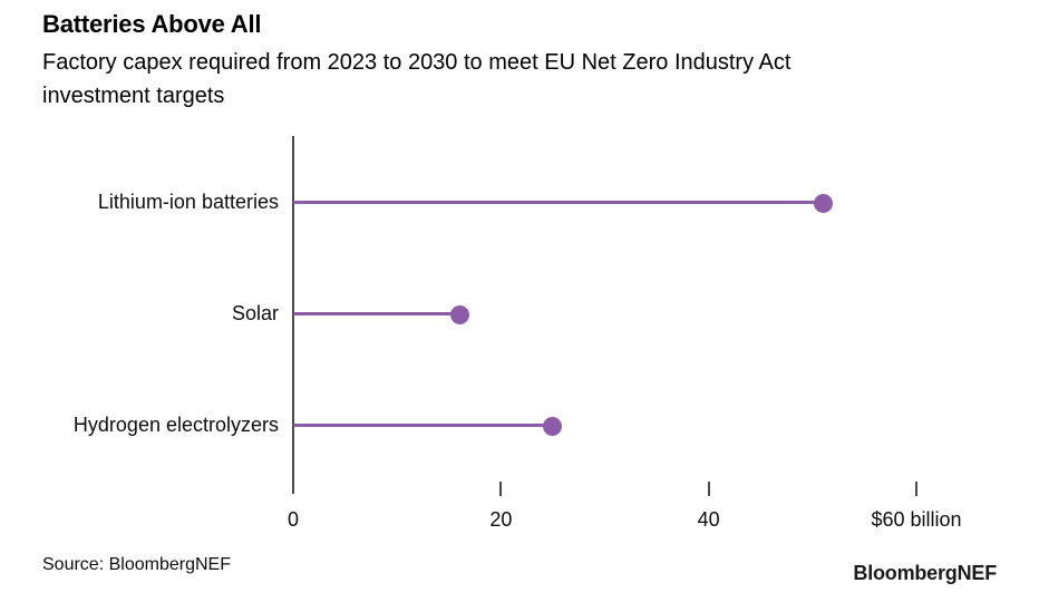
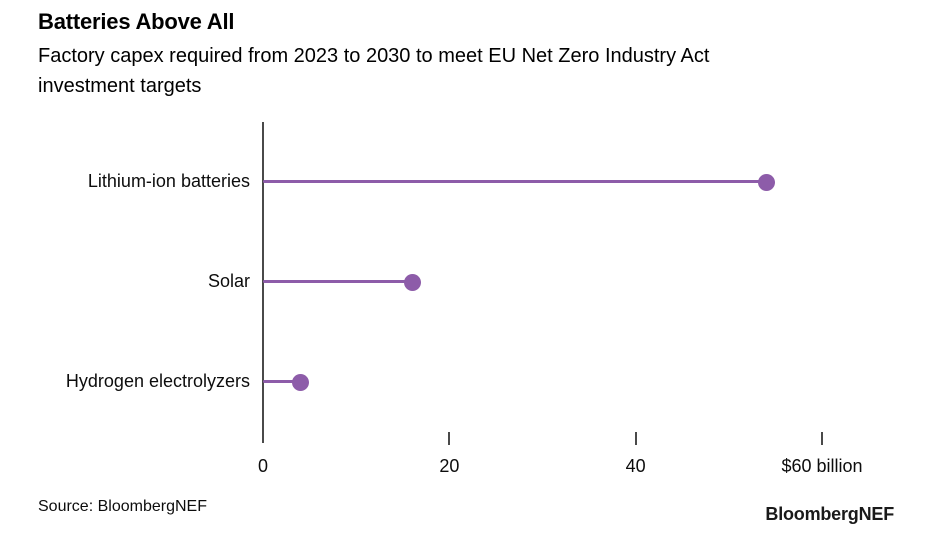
Lithium-ion batteries: 51 -> 54
Hydrogen electrolyzers: 25 -> 4
